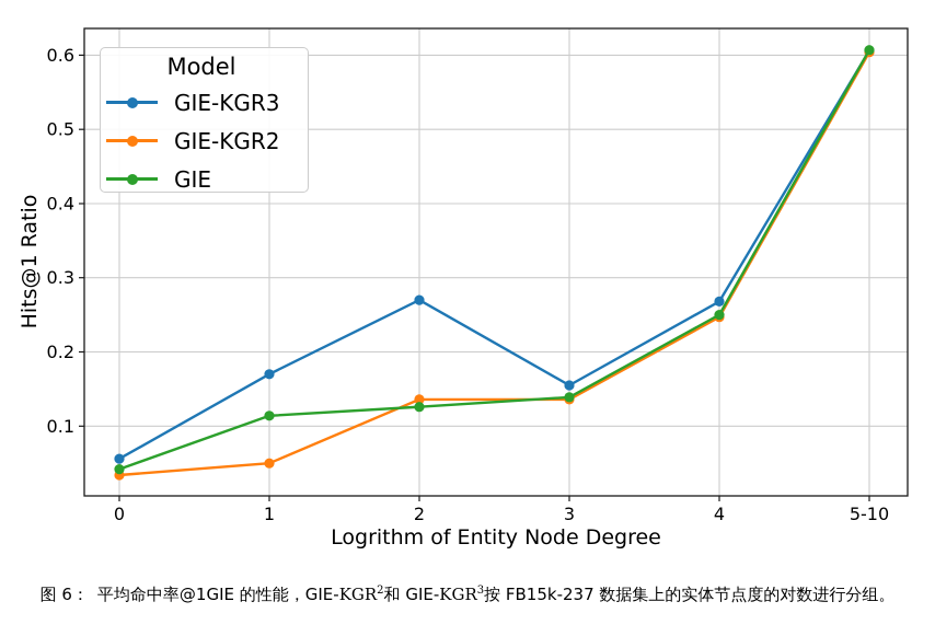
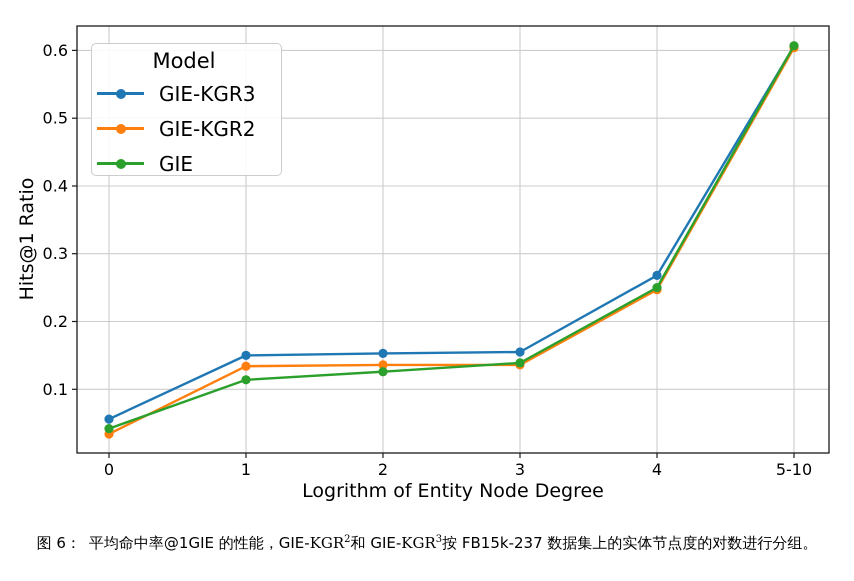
GIE-KGR3/1: 0.17 -> 0.15
GIE-KGR2/1: 0.05 -> 0.13
GIE-KGR3/2: 0.27 -> 0.15
